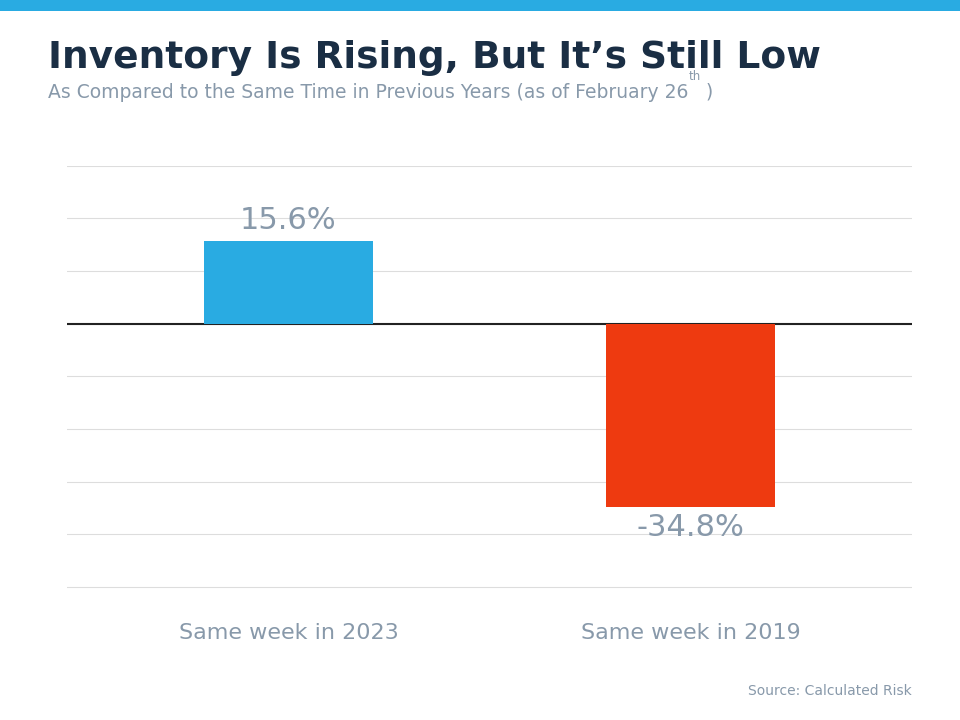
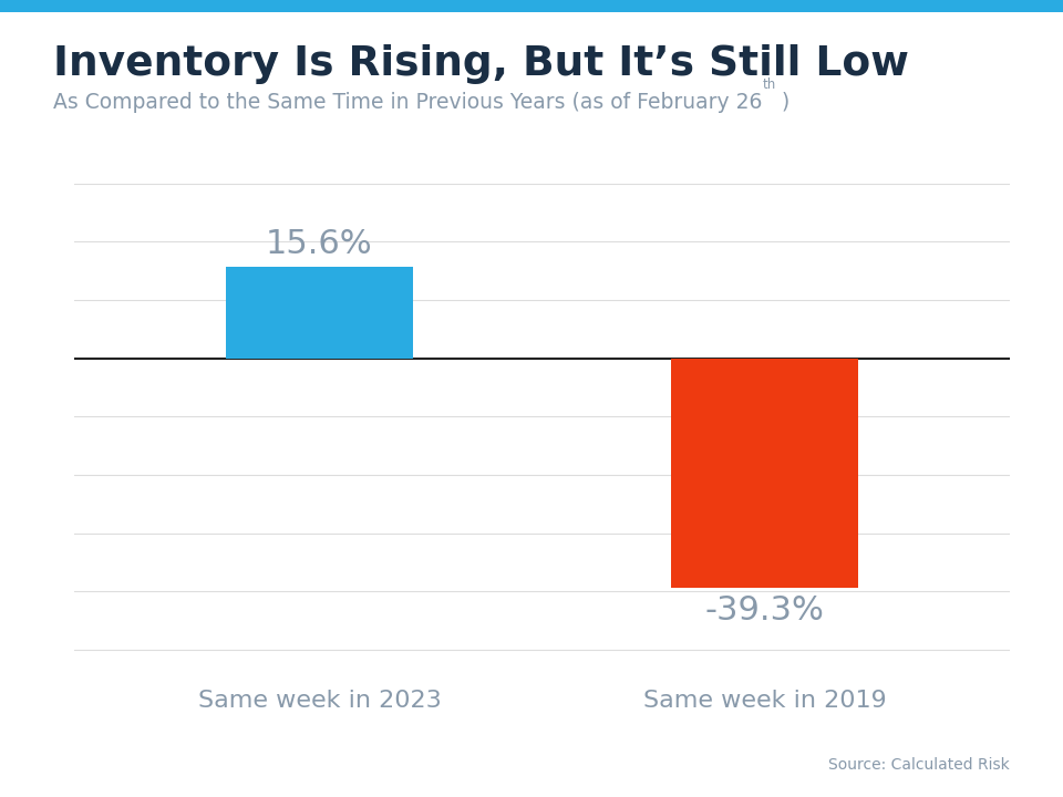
Same week in 2019: -34.8% -> -39.3%
